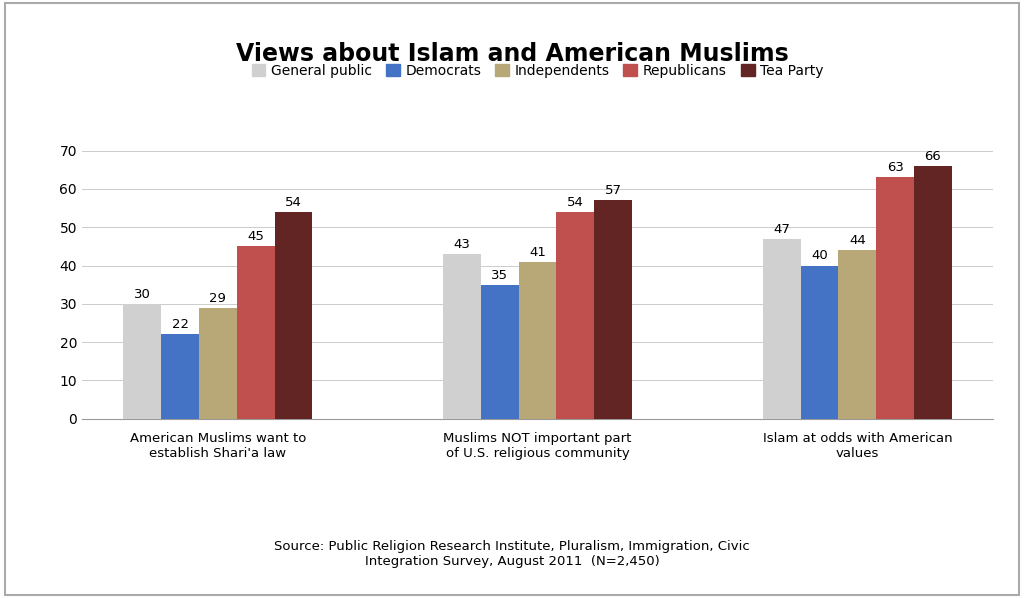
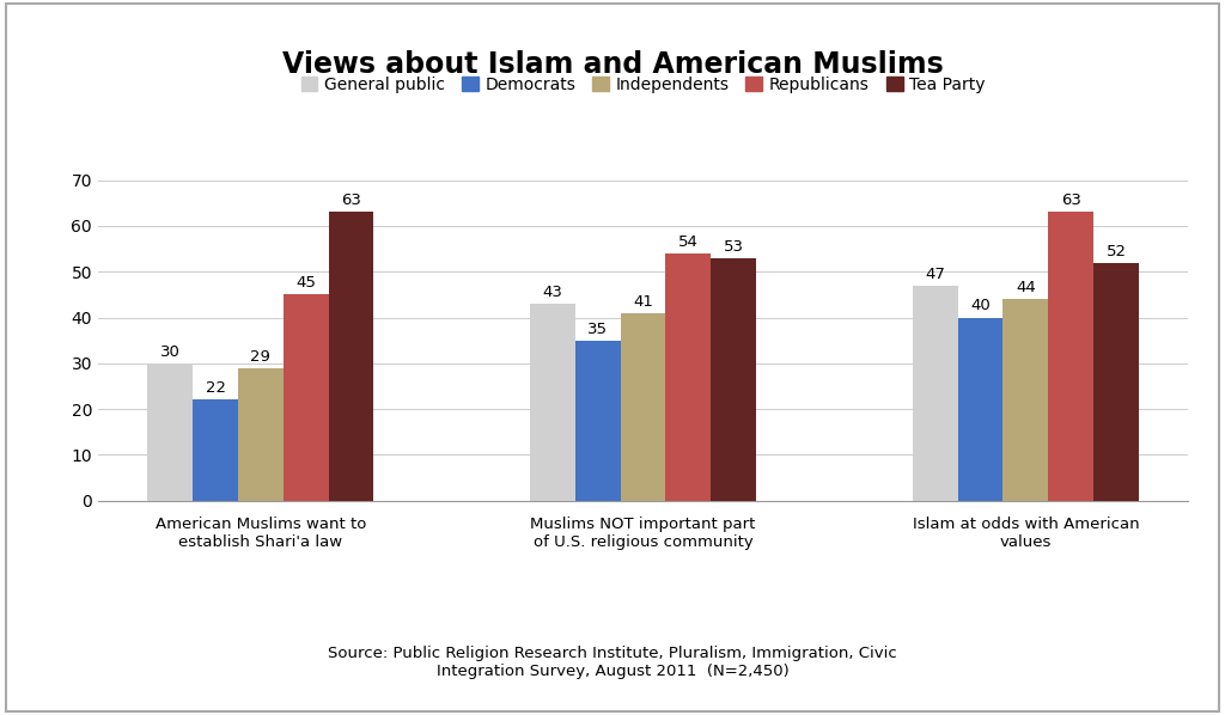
Tea Party/American Muslims want to establish Shari'a law: 54 -> 63
Tea Party/Muslims NOT important part of U.S. religious community: 57 -> 53
Tea Party/Islam at odds with American values: 66 -> 52
